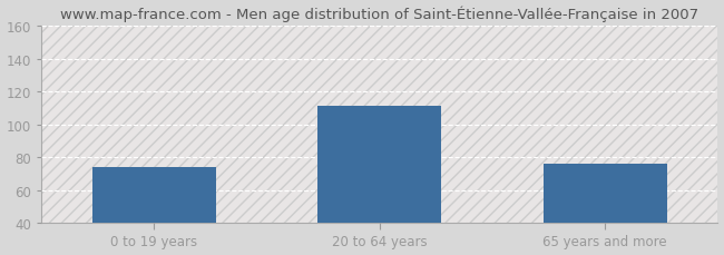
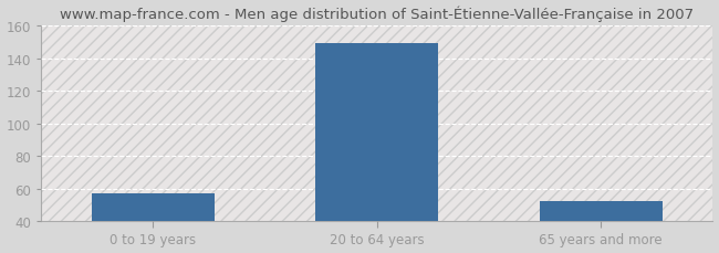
0 to 19 years: 74 -> 57
20 to 64 years: 111 -> 149
65 years and more: 76 -> 52
